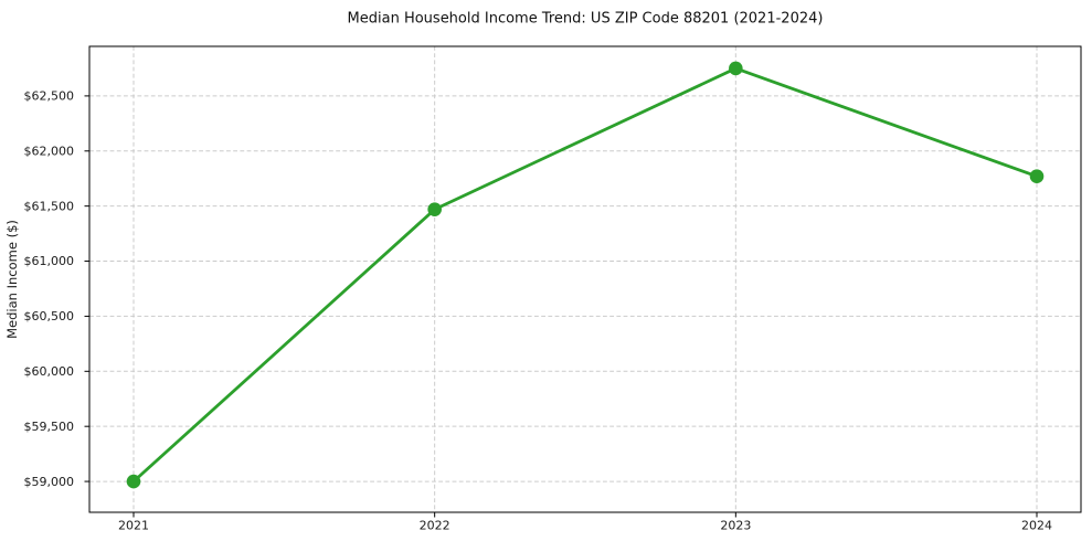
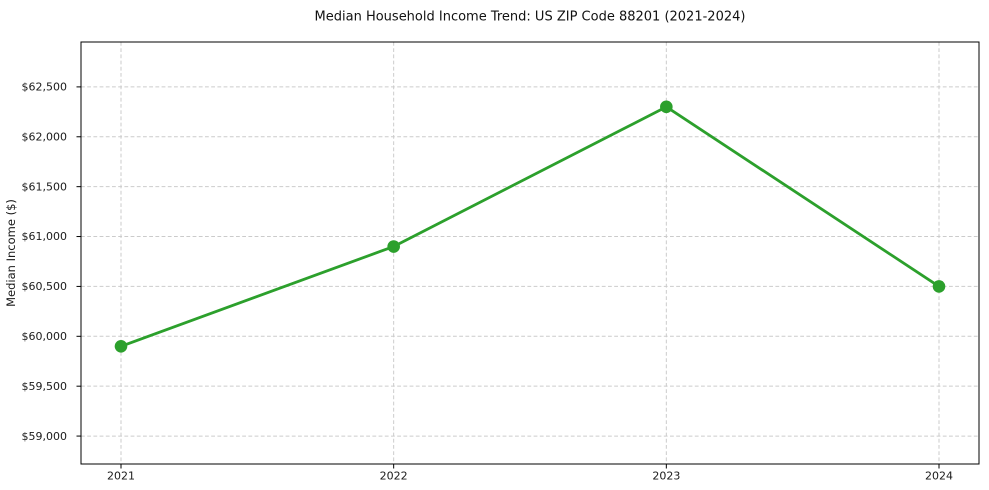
2021: $59000 -> $59900
2022: $61500 -> $60900
2023: $62800 -> $62300
2024: $61800 -> $60500
